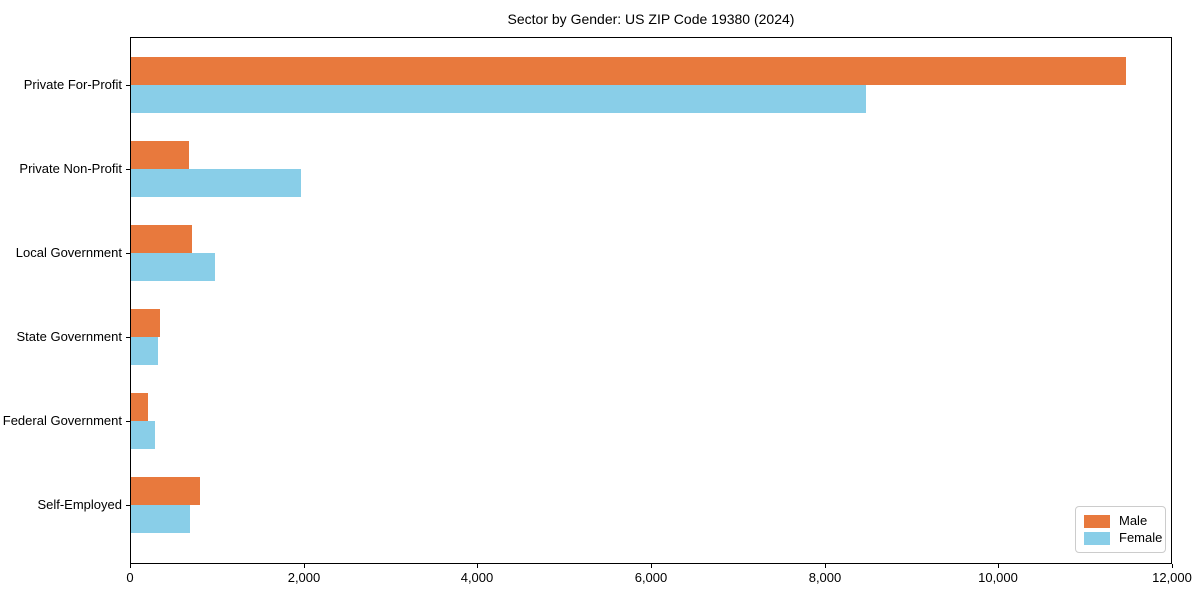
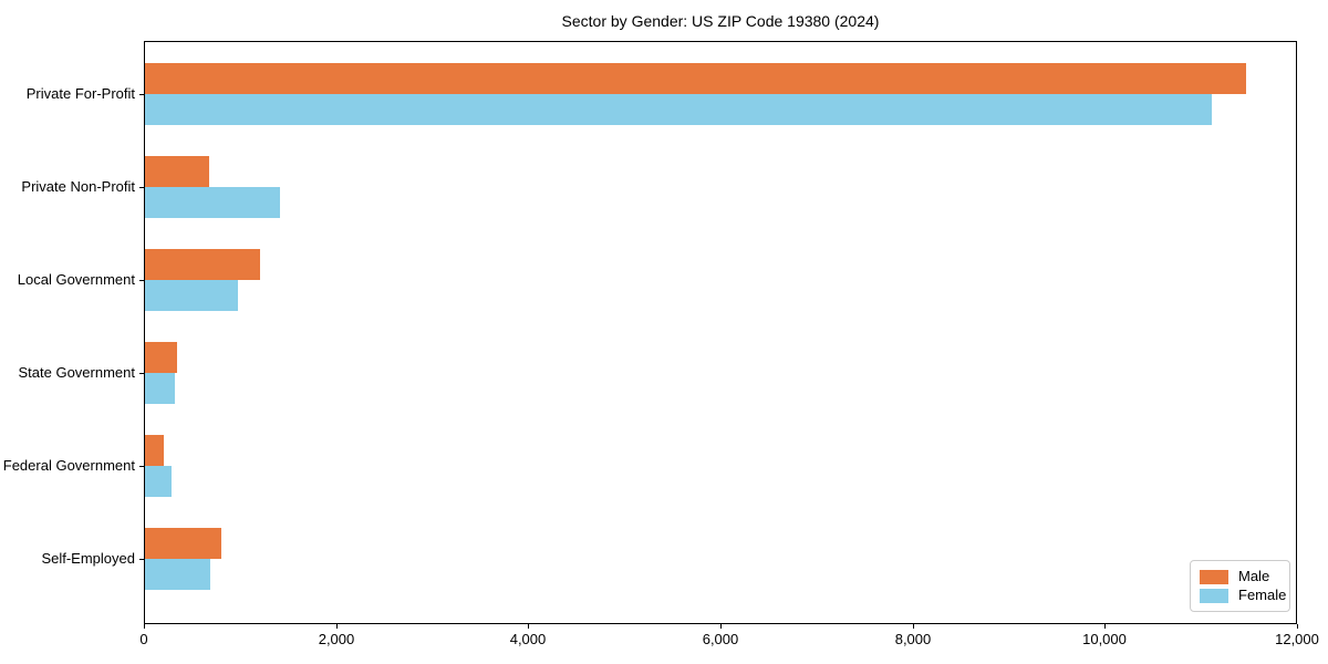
Female/Private For-Profit: 8500 -> 11100
Female/Private Non-Profit: 2000 -> 1400
Male/Local Government: 700 -> 1200
